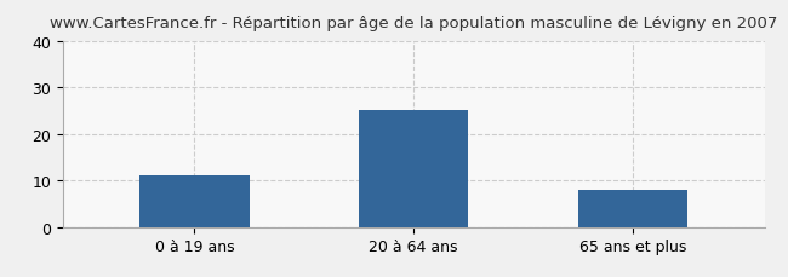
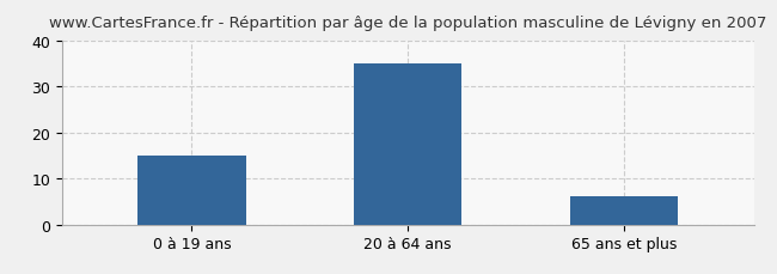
0 à 19 ans: 11 -> 15
20 à 64 ans: 25 -> 35
65 ans et plus: 8 -> 6
